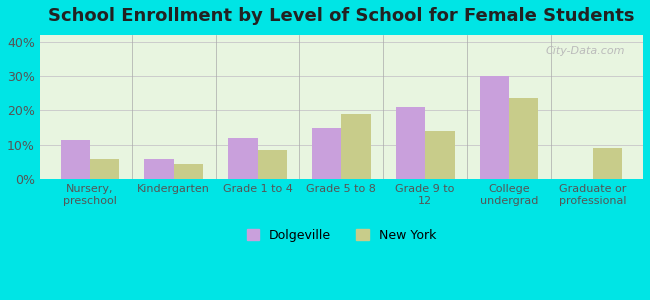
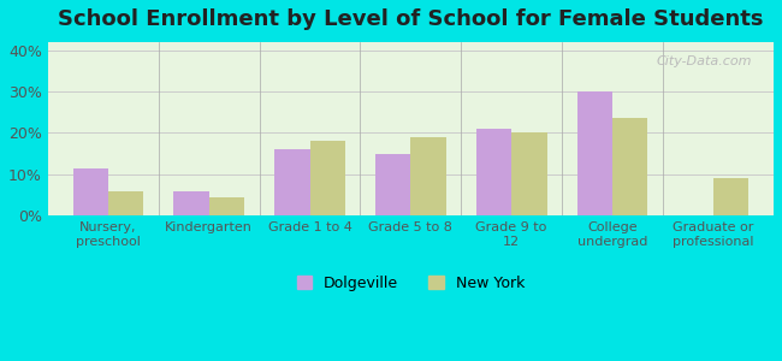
Dolgeville/Grade 1 to 4: 12.0% -> 16.0%
New York/Grade 1 to 4: 8.5% -> 18.0%
New York/Grade 9 to 12: 14.0% -> 20.0%
